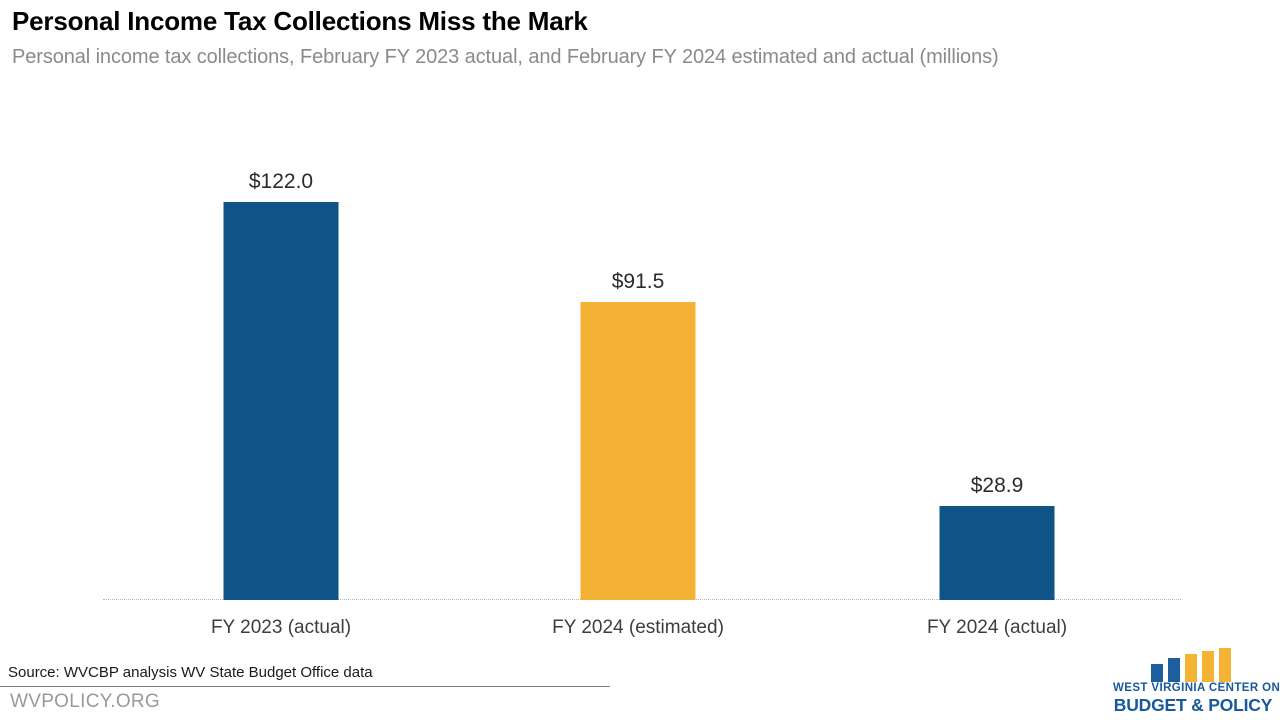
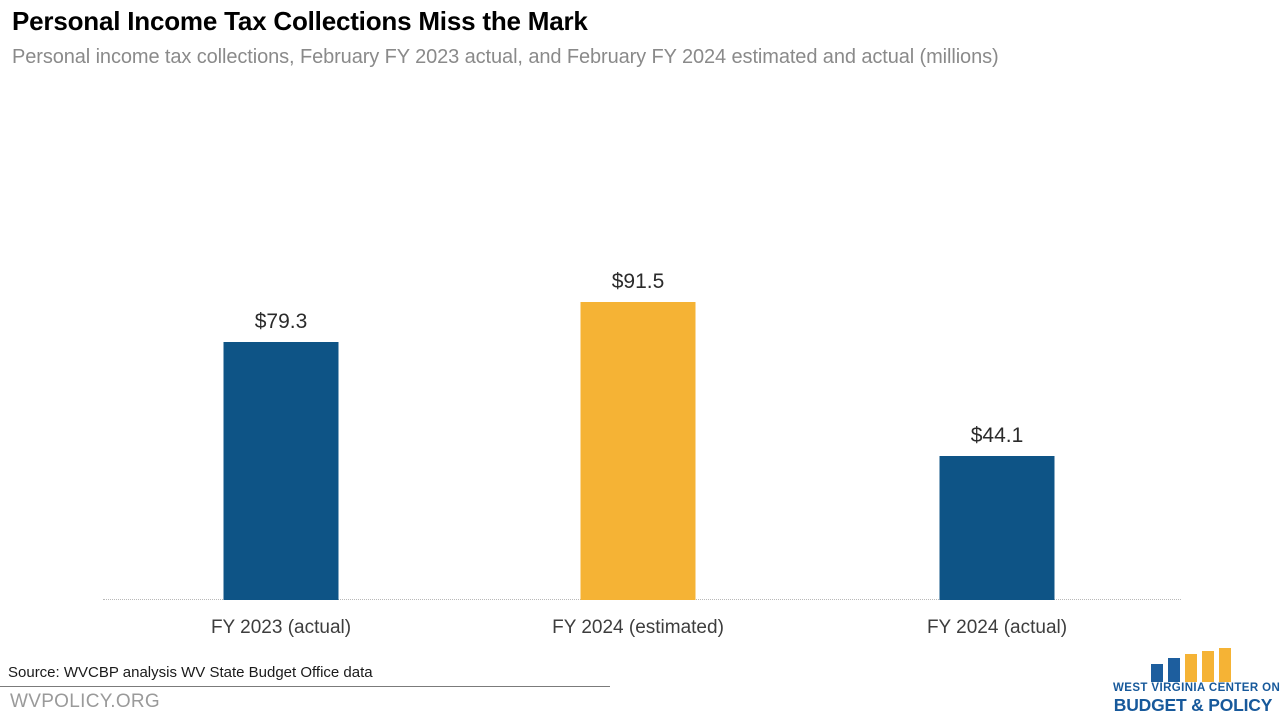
FY 2023 (actual): $122.0 -> $79.3
FY 2024 (actual): $28.9 -> $44.1
